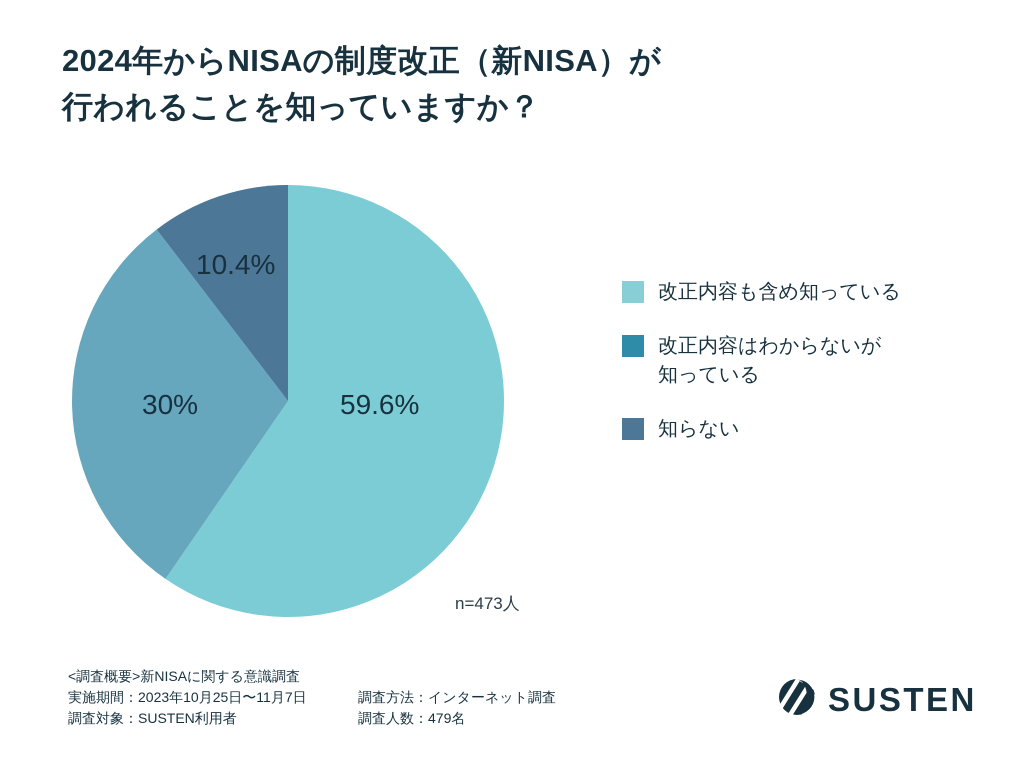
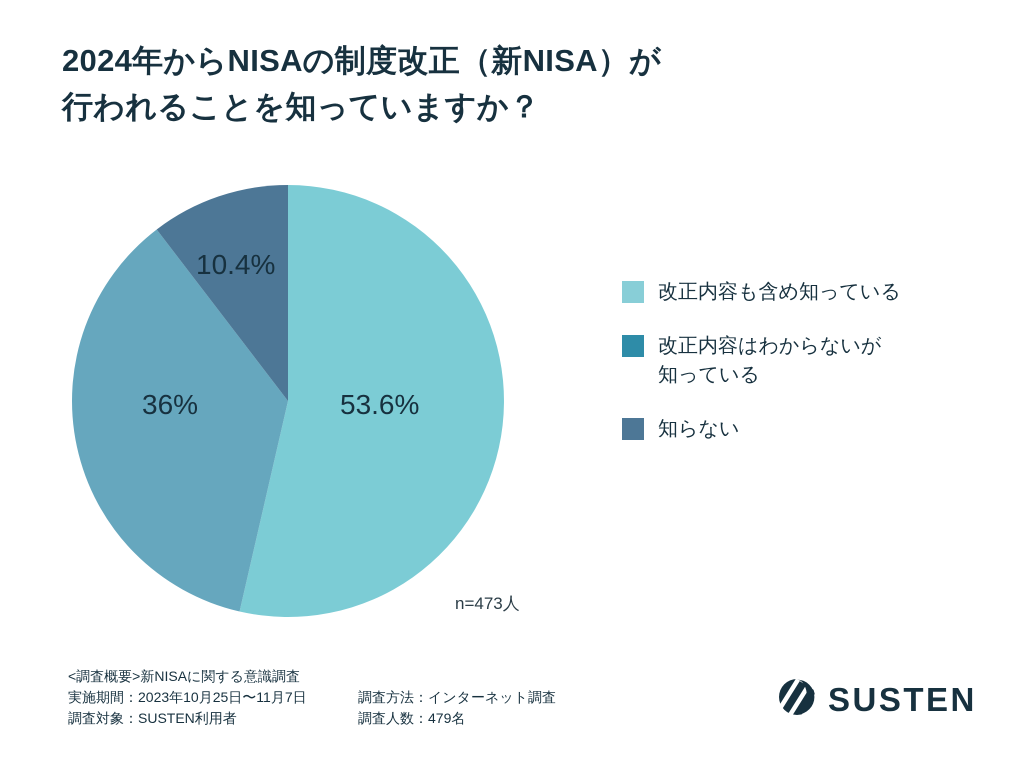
改正内容も含め知っている: 59.6% -> 53.6%
改正内容はわからないが 知っている: 30% -> 36%
